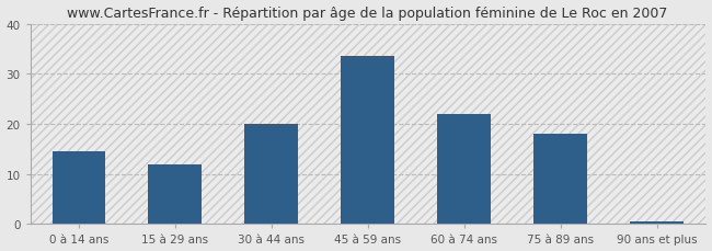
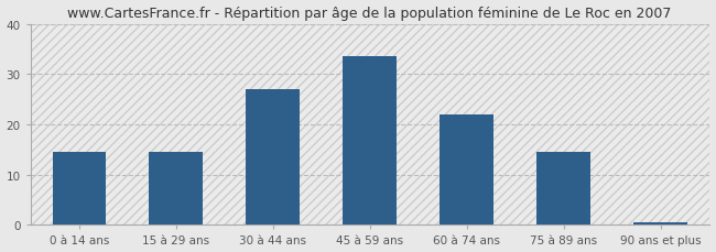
15 à 29 ans: 12.0 -> 14.5
30 à 44 ans: 20.0 -> 27.0
75 à 89 ans: 18.0 -> 14.5
